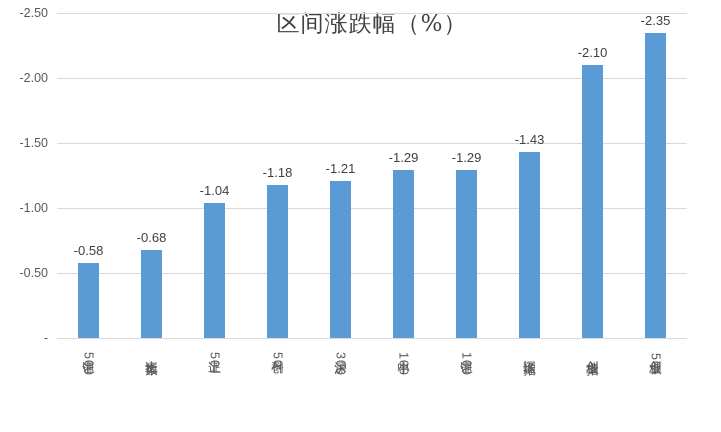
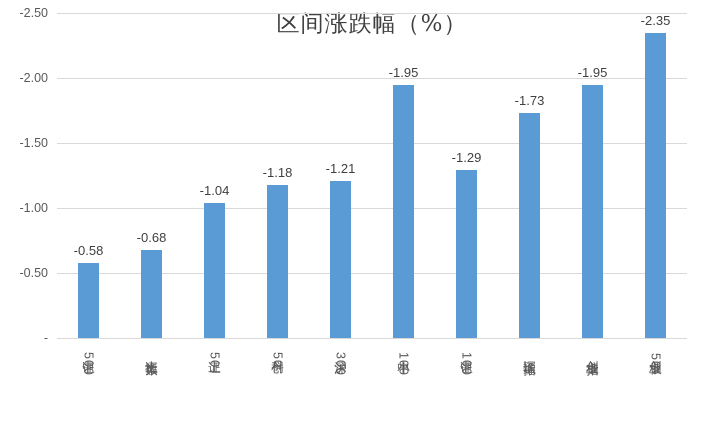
中小100: -1.29 -> -1.95
深证综指: -1.43 -> -1.73
创业板指: -2.10 -> -1.95
